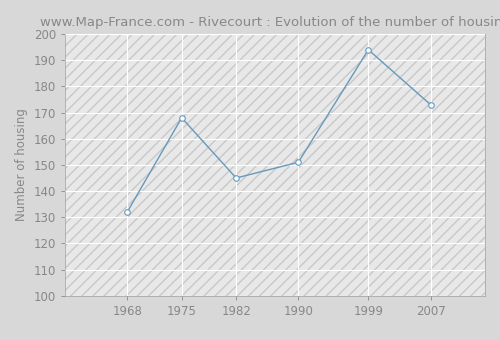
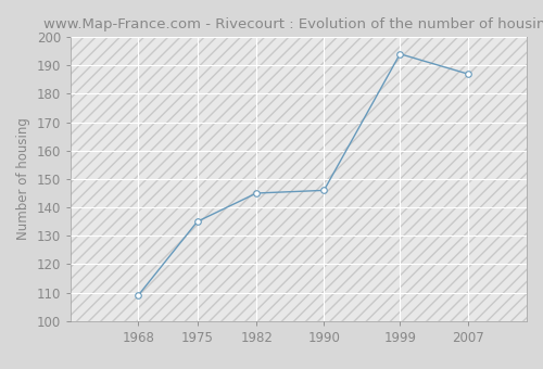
1968: 132 -> 109
1975: 168 -> 135
1990: 151 -> 146
2007: 173 -> 187
